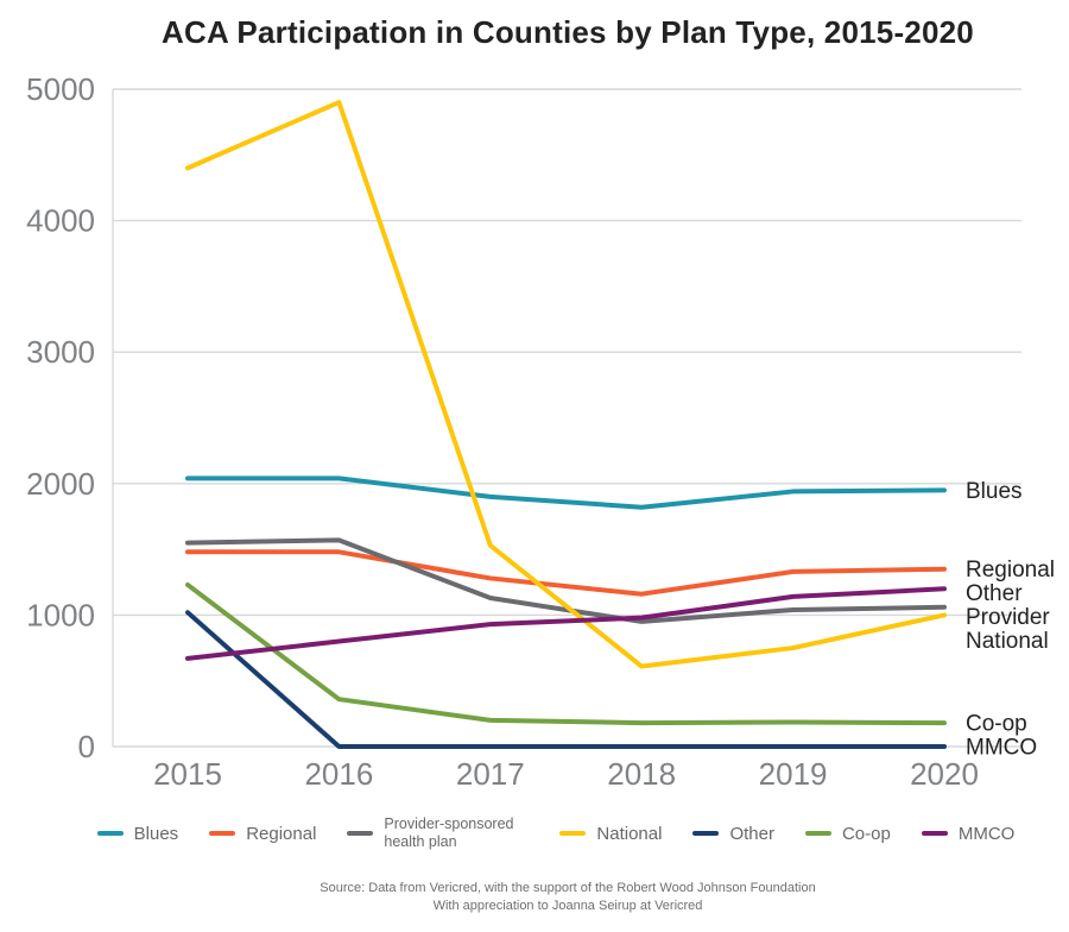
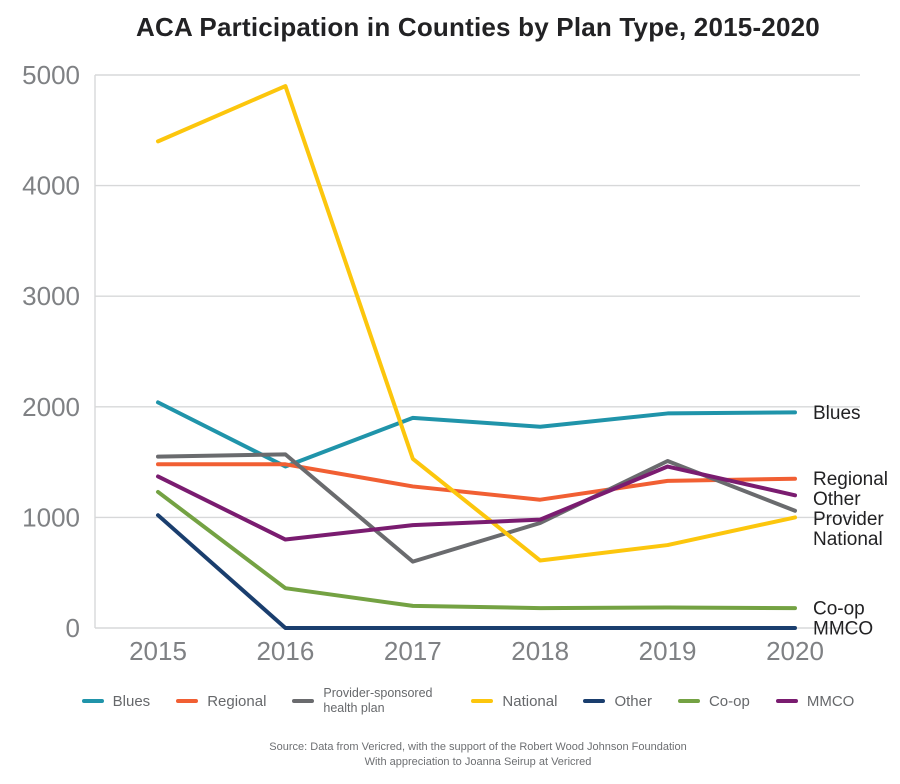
MMCO/2015: 670 -> 1370
Blues/2016: 2040 -> 1460
Provider-sponsored health plan/2017: 1130 -> 600
Provider-sponsored health plan/2019: 1040 -> 1510
MMCO/2019: 1140 -> 1460
